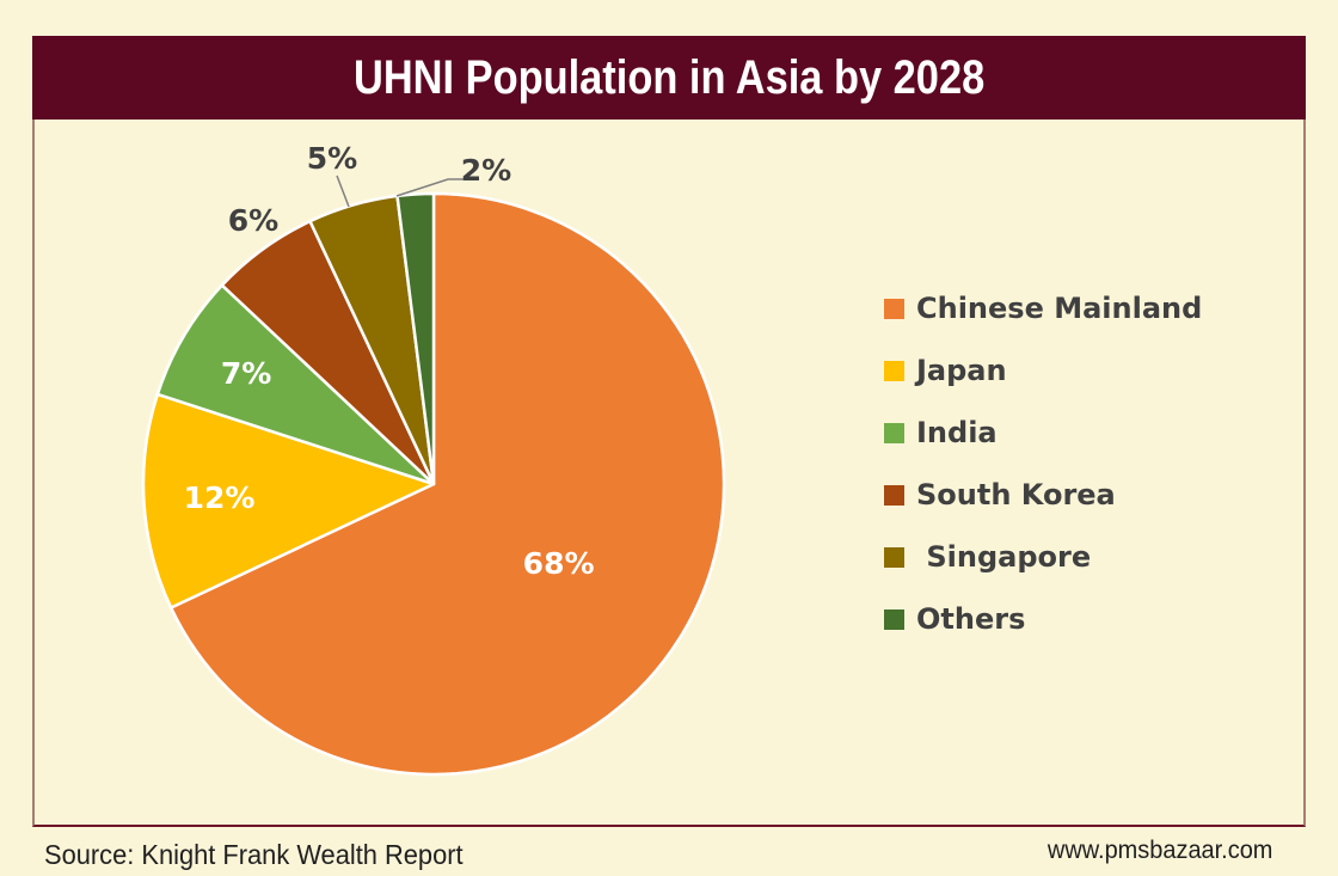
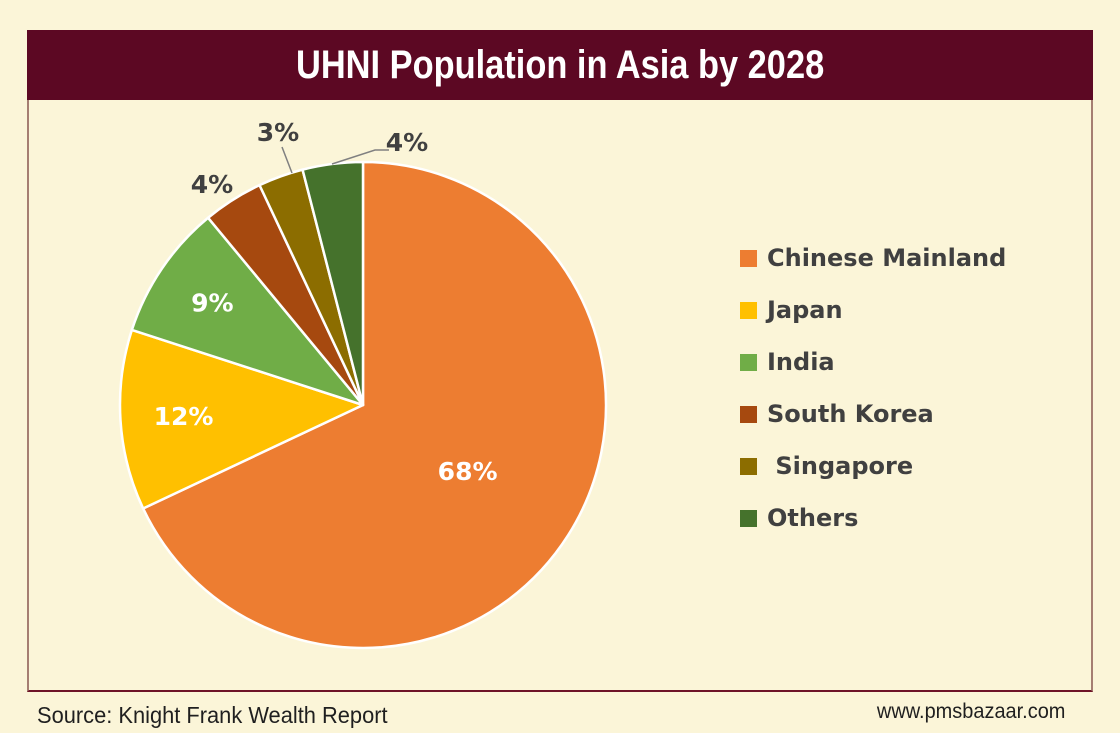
India: 7% -> 9%
South Korea: 6% -> 4%
Singapore: 5% -> 3%
Others: 2% -> 4%
